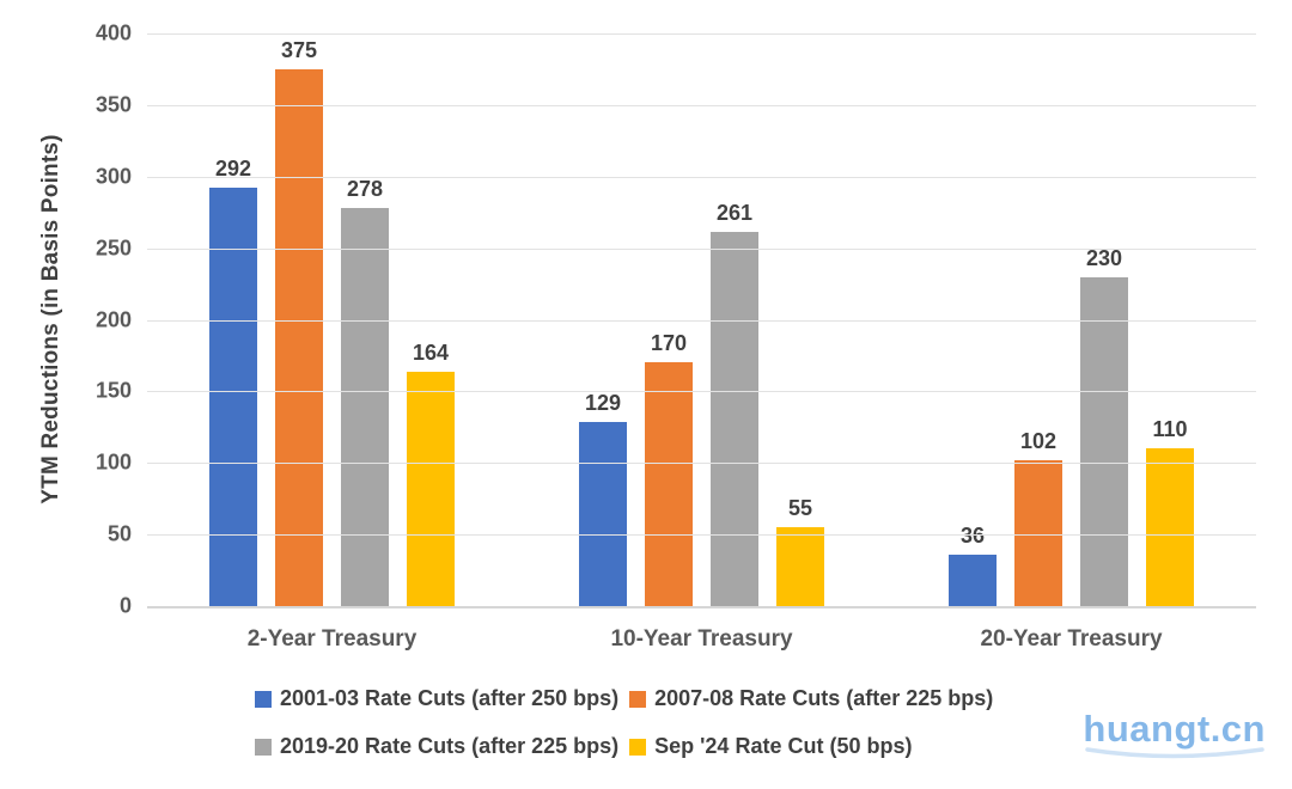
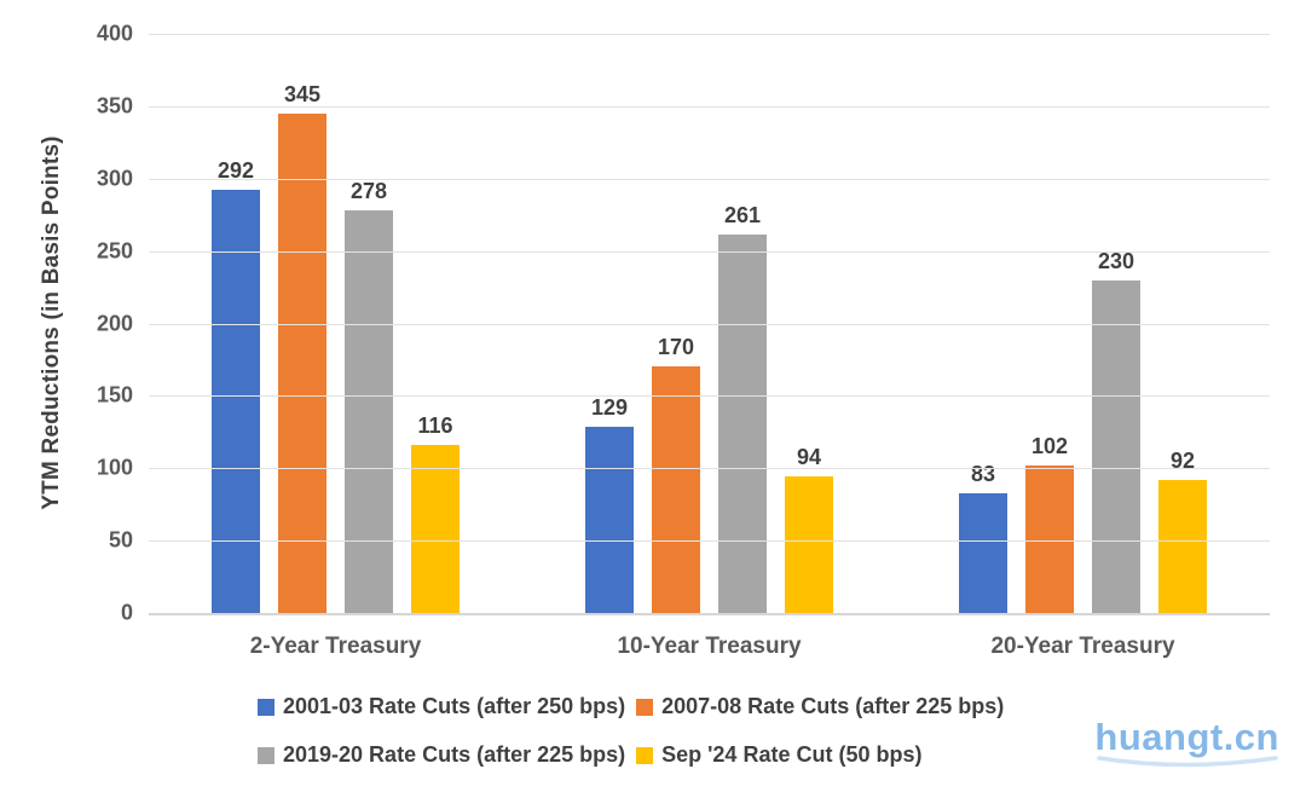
2007-08 Rate Cuts (after 225 bps)/2-Year Treasury: 375 -> 345
Sep '24 Rate Cut (50 bps)/2-Year Treasury: 164 -> 116
Sep '24 Rate Cut (50 bps)/10-Year Treasury: 55 -> 94
2001-03 Rate Cuts (after 250 bps)/20-Year Treasury: 36 -> 83
Sep '24 Rate Cut (50 bps)/20-Year Treasury: 110 -> 92
